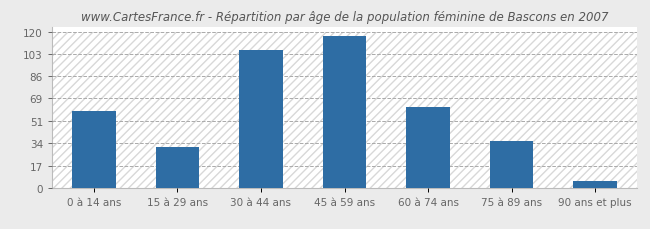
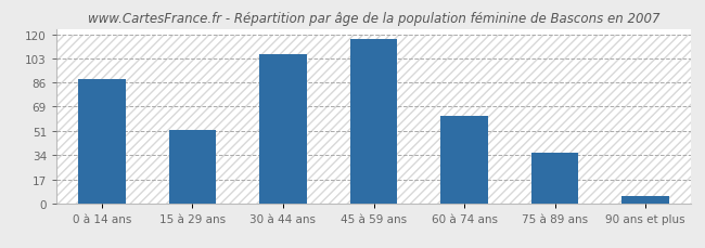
0 à 14 ans: 59 -> 88
15 à 29 ans: 31 -> 52
